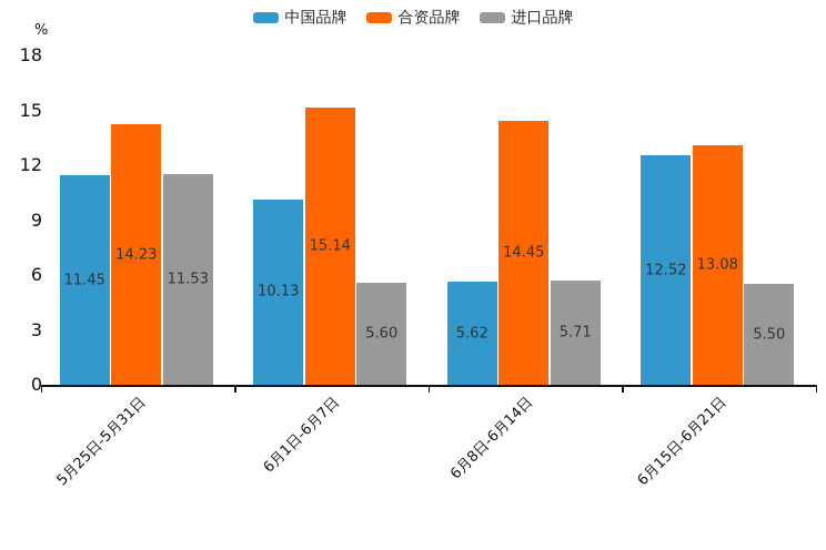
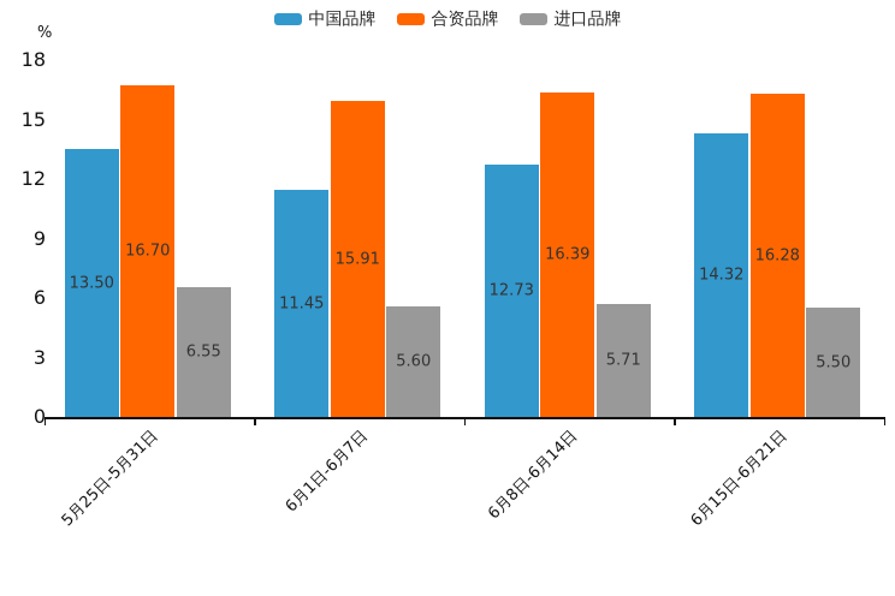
中国品牌/5月25日-5月31日: 11.45 -> 13.50
合资品牌/5月25日-5月31日: 14.23 -> 16.70
进口品牌/5月25日-5月31日: 11.53 -> 6.55
中国品牌/6月1日-6月7日: 10.13 -> 11.45
合资品牌/6月1日-6月7日: 15.14 -> 15.91
中国品牌/6月8日-6月14日: 5.62 -> 12.73
合资品牌/6月8日-6月14日: 14.45 -> 16.39
中国品牌/6月15日-6月21日: 12.52 -> 14.32
合资品牌/6月15日-6月21日: 13.08 -> 16.28
